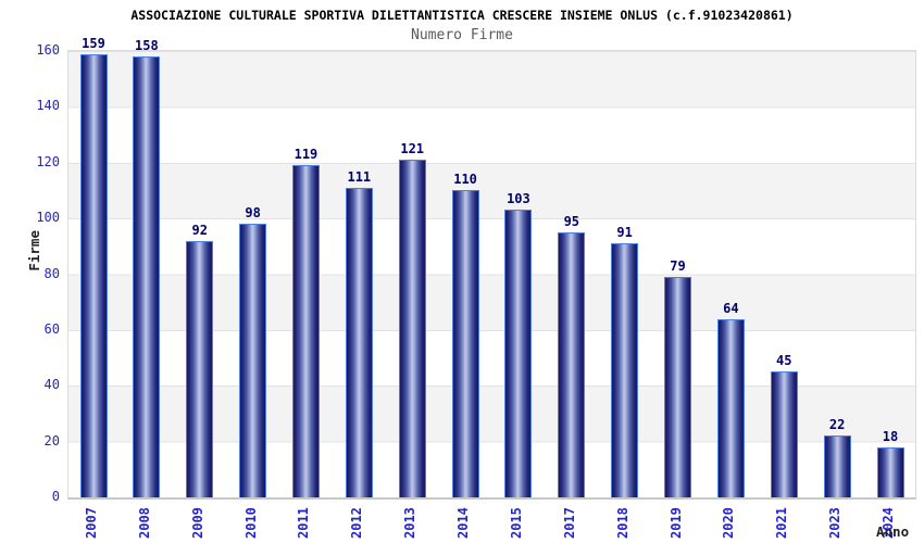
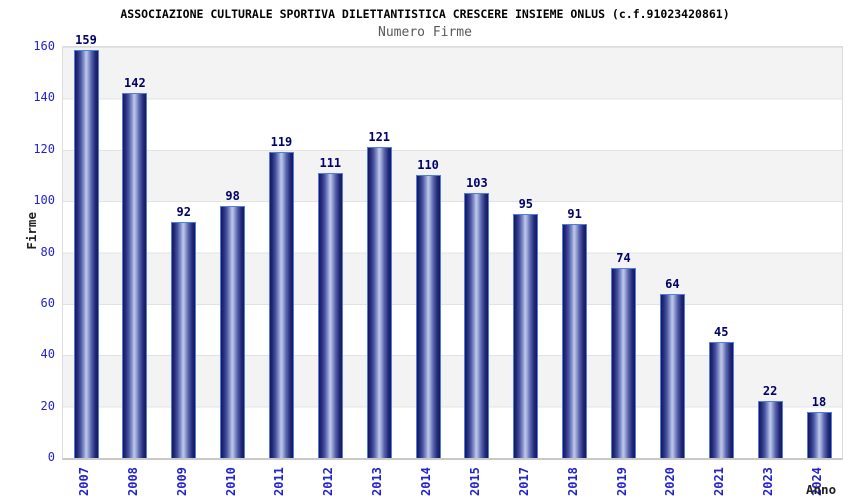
2008: 158 -> 142
2019: 79 -> 74
